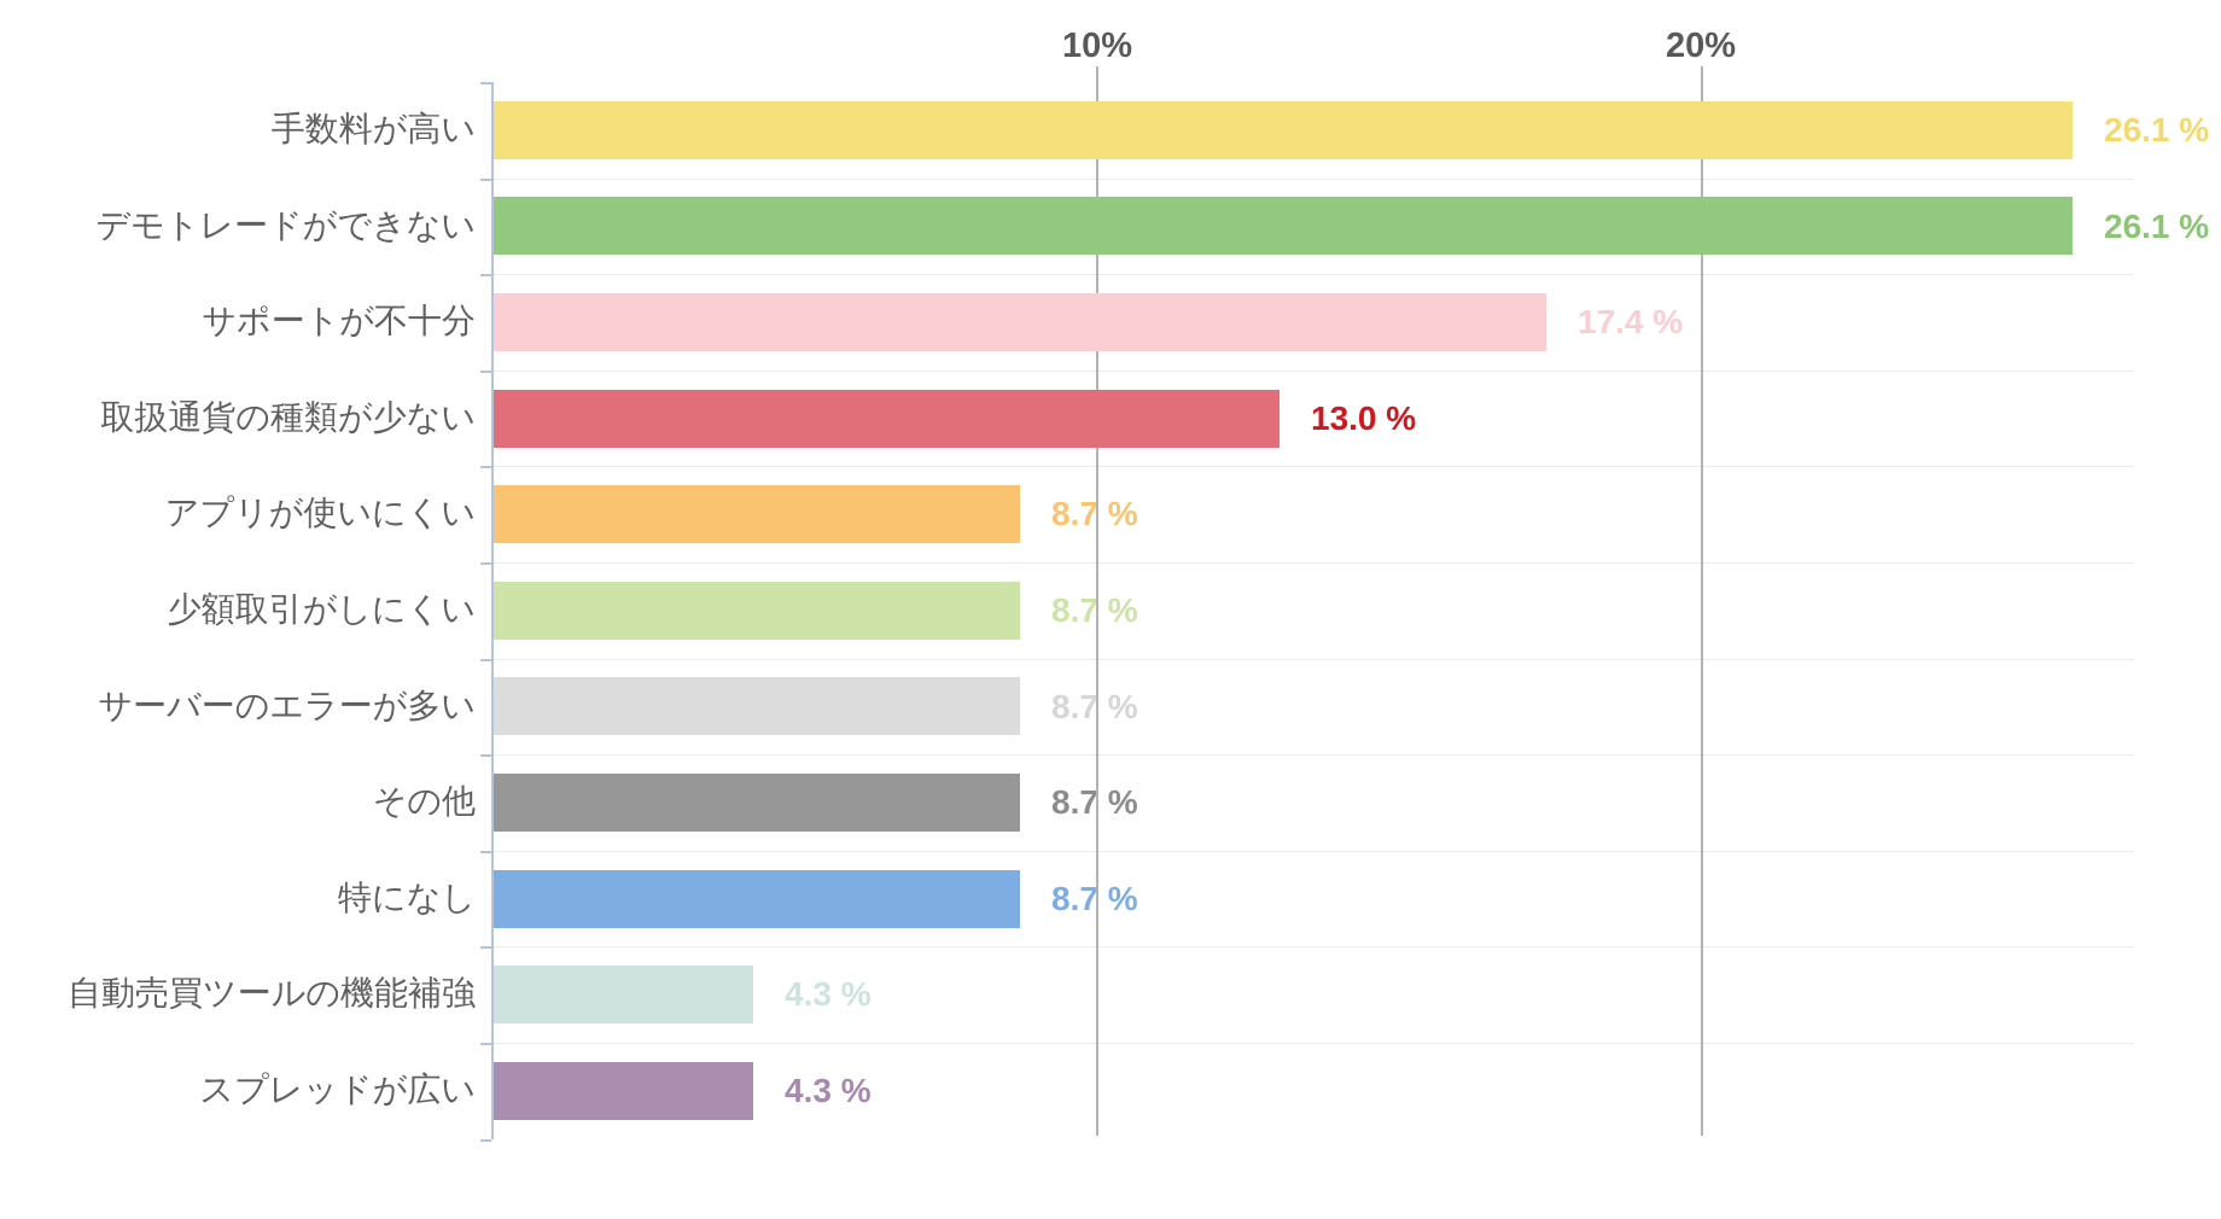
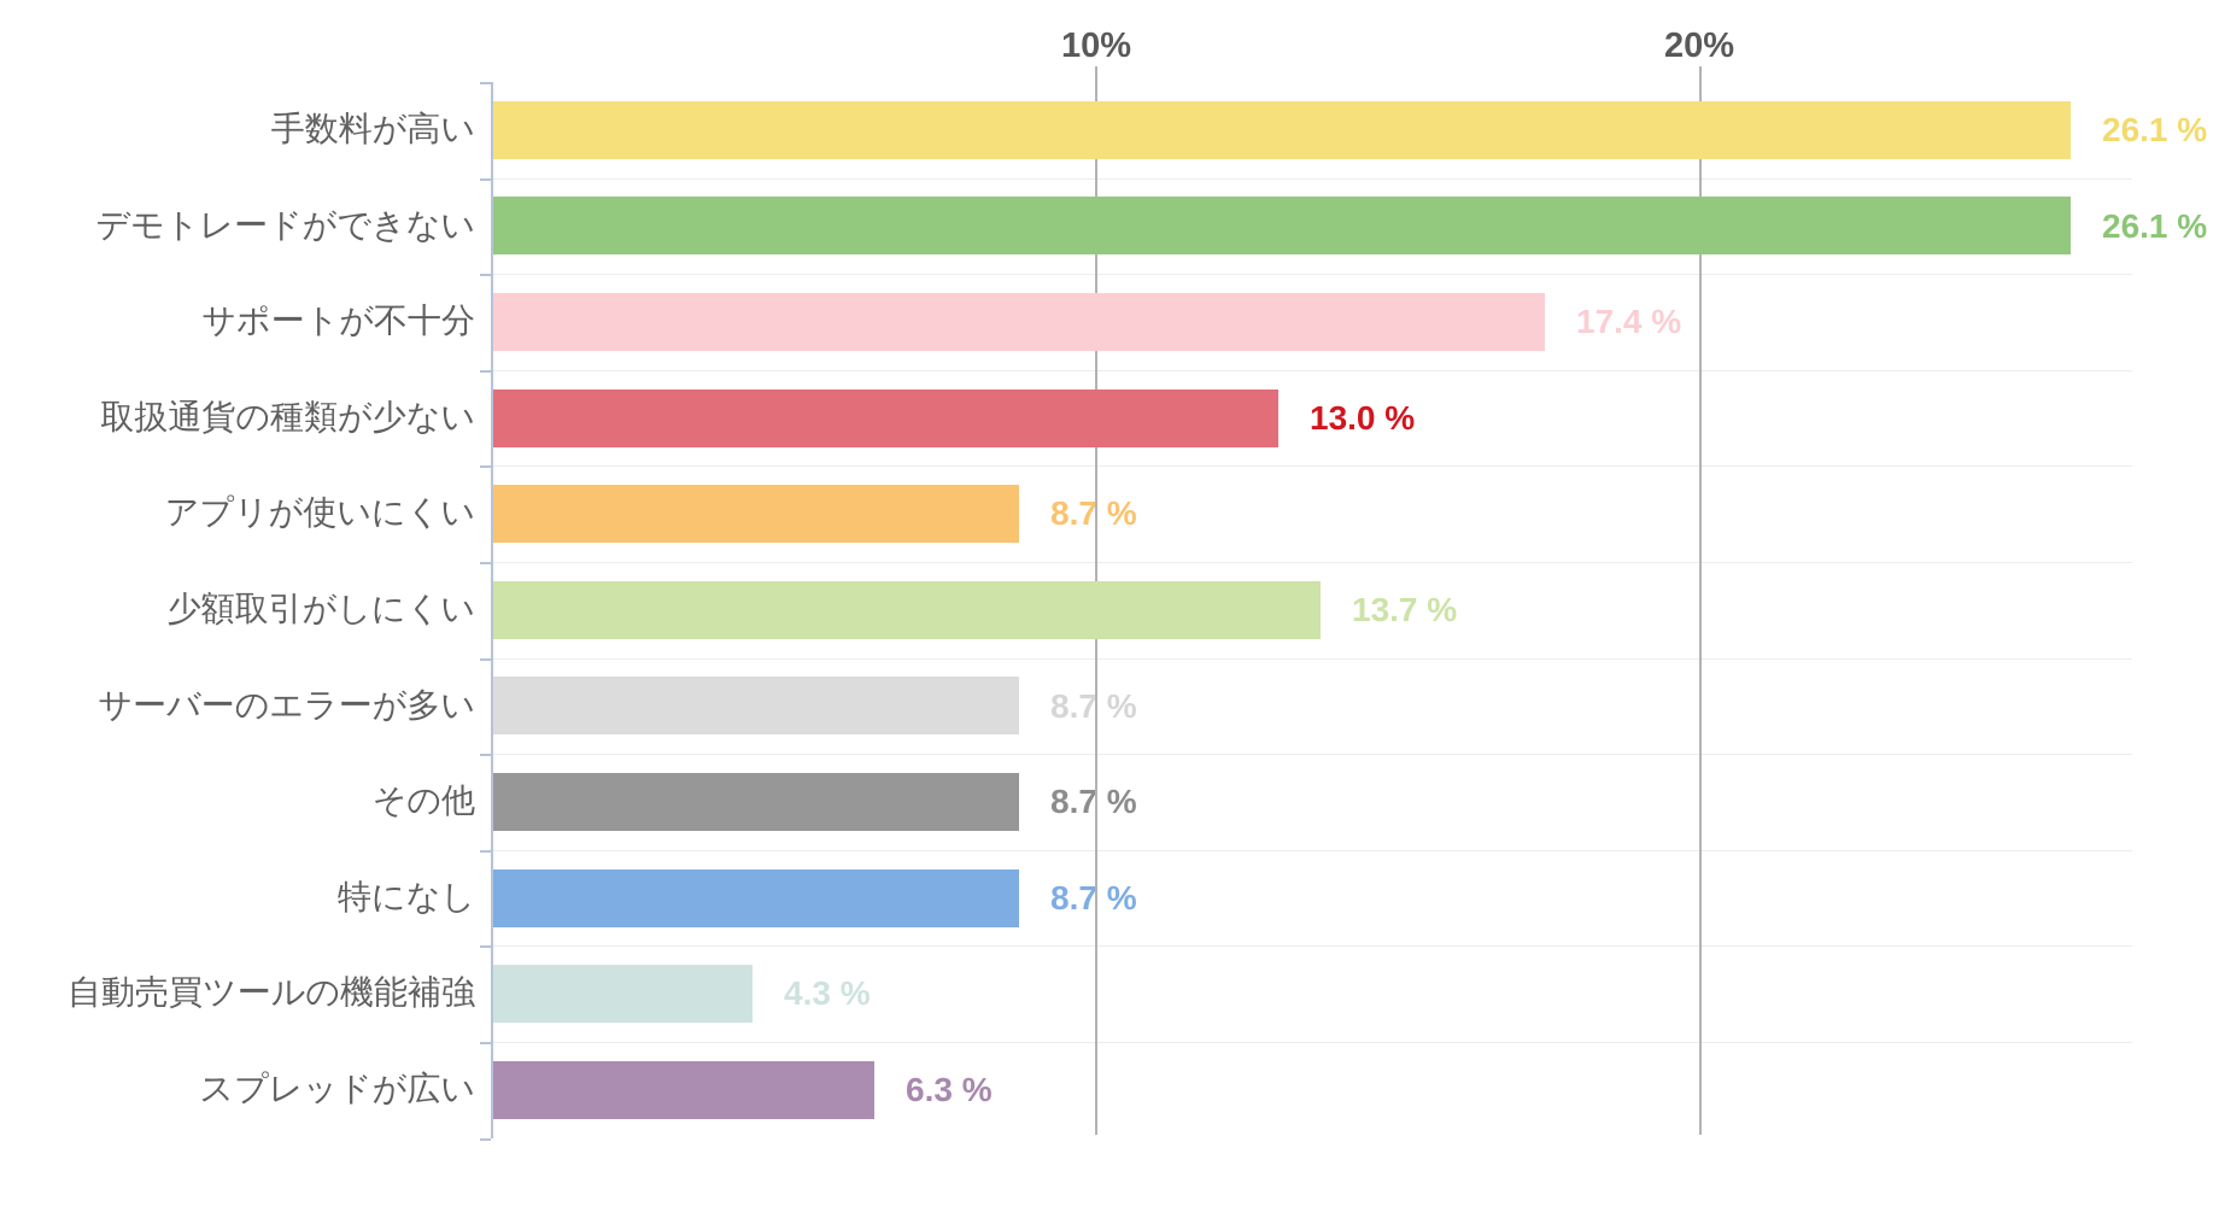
少額取引がしにくい: 8.7 -> 13.7
スプレッドが広い: 4.3 -> 6.3
